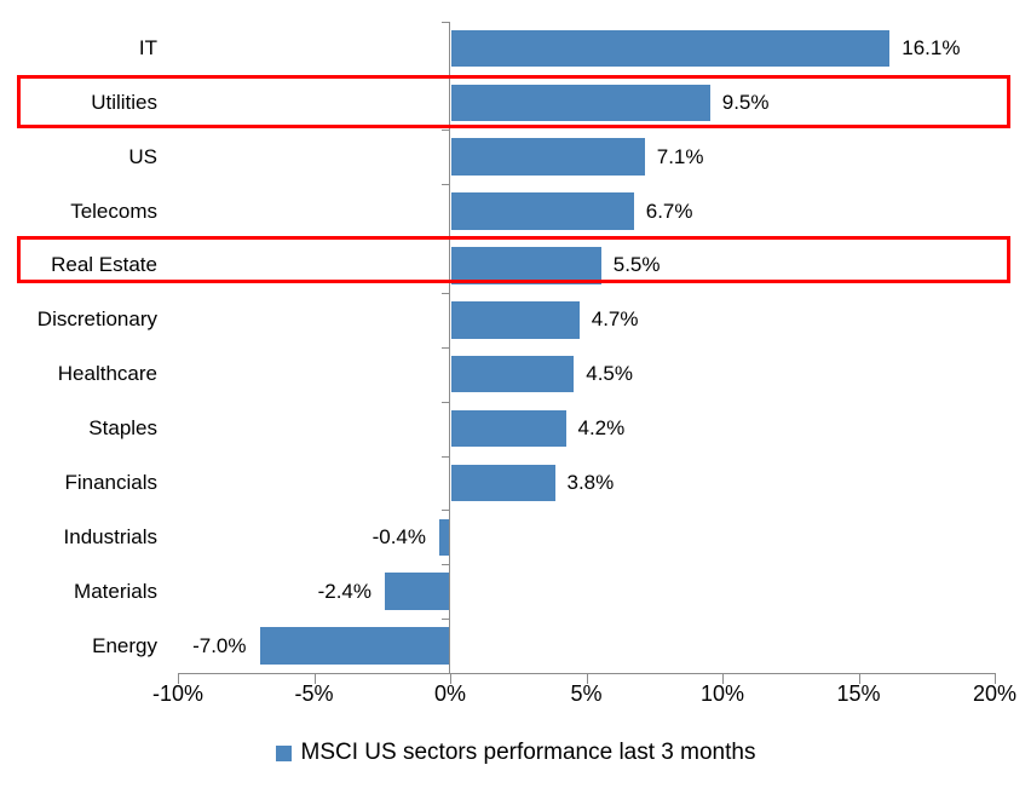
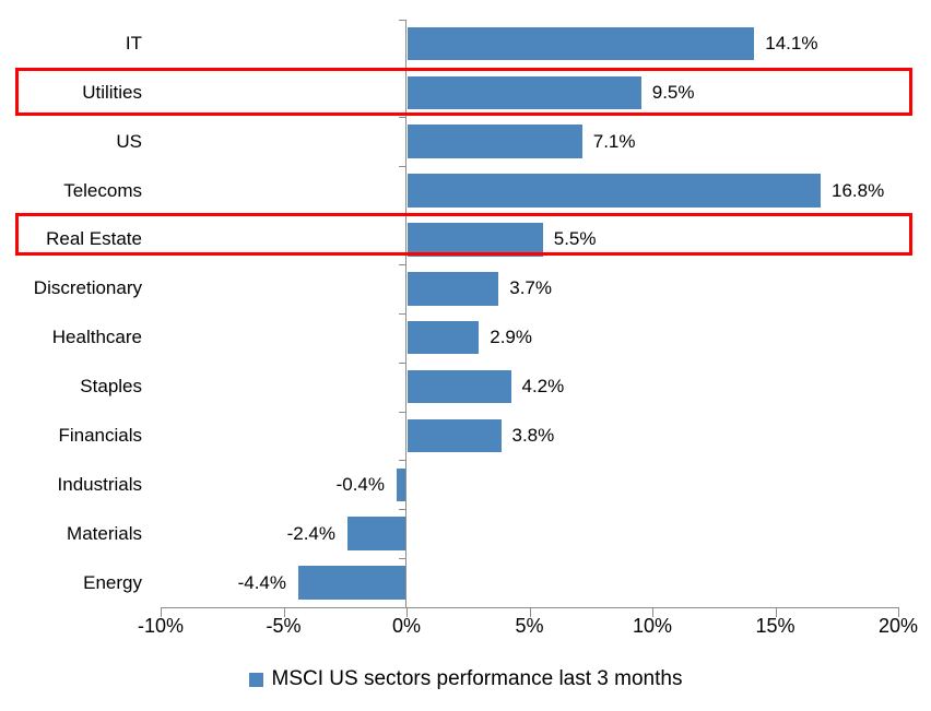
IT: 16.1% -> 14.1%
Telecoms: 6.7% -> 16.8%
Discretionary: 4.7% -> 3.7%
Healthcare: 4.5% -> 2.9%
Energy: -7.0% -> -4.4%
